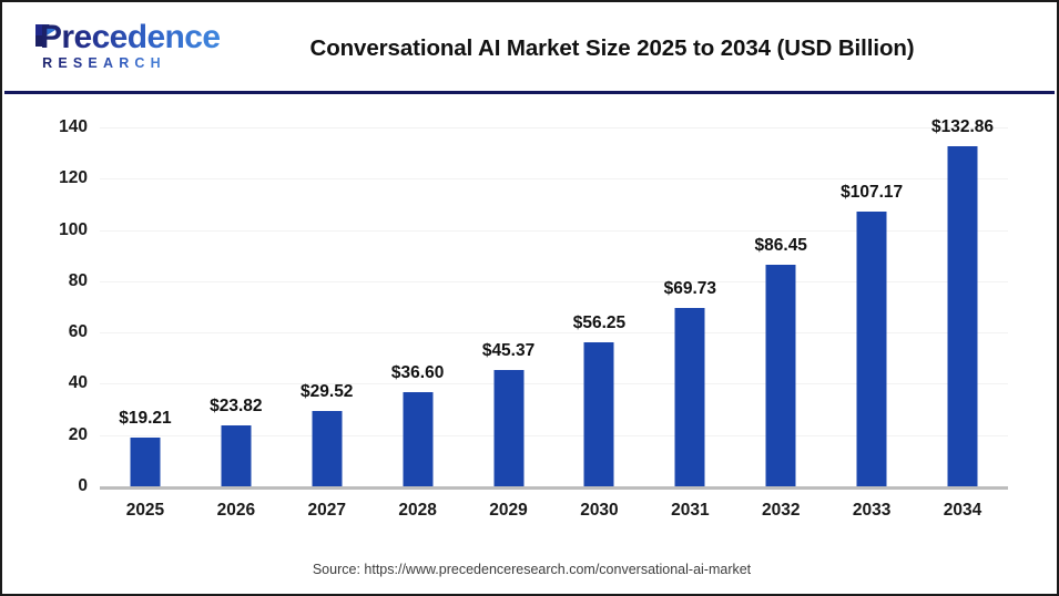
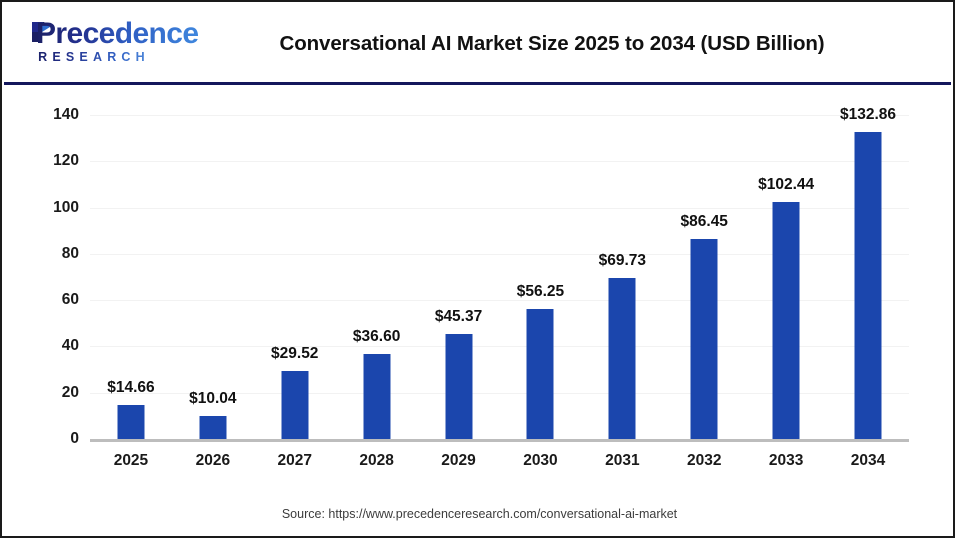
2025: $19.21 -> $14.66
2026: $23.82 -> $10.04
2033: $107.17 -> $102.44
